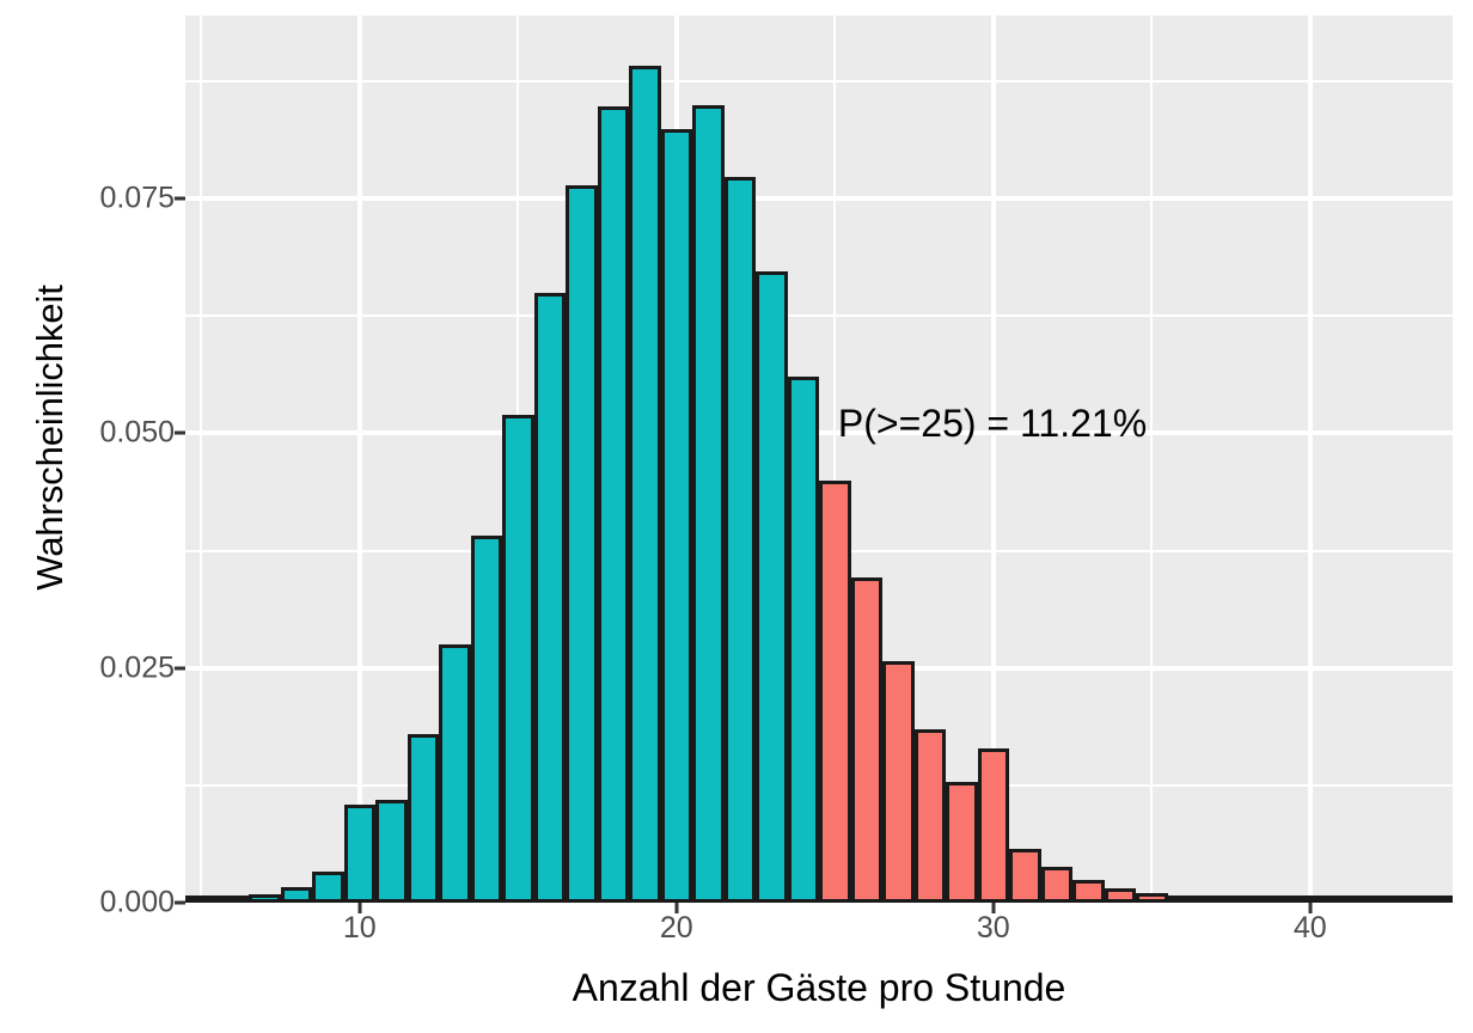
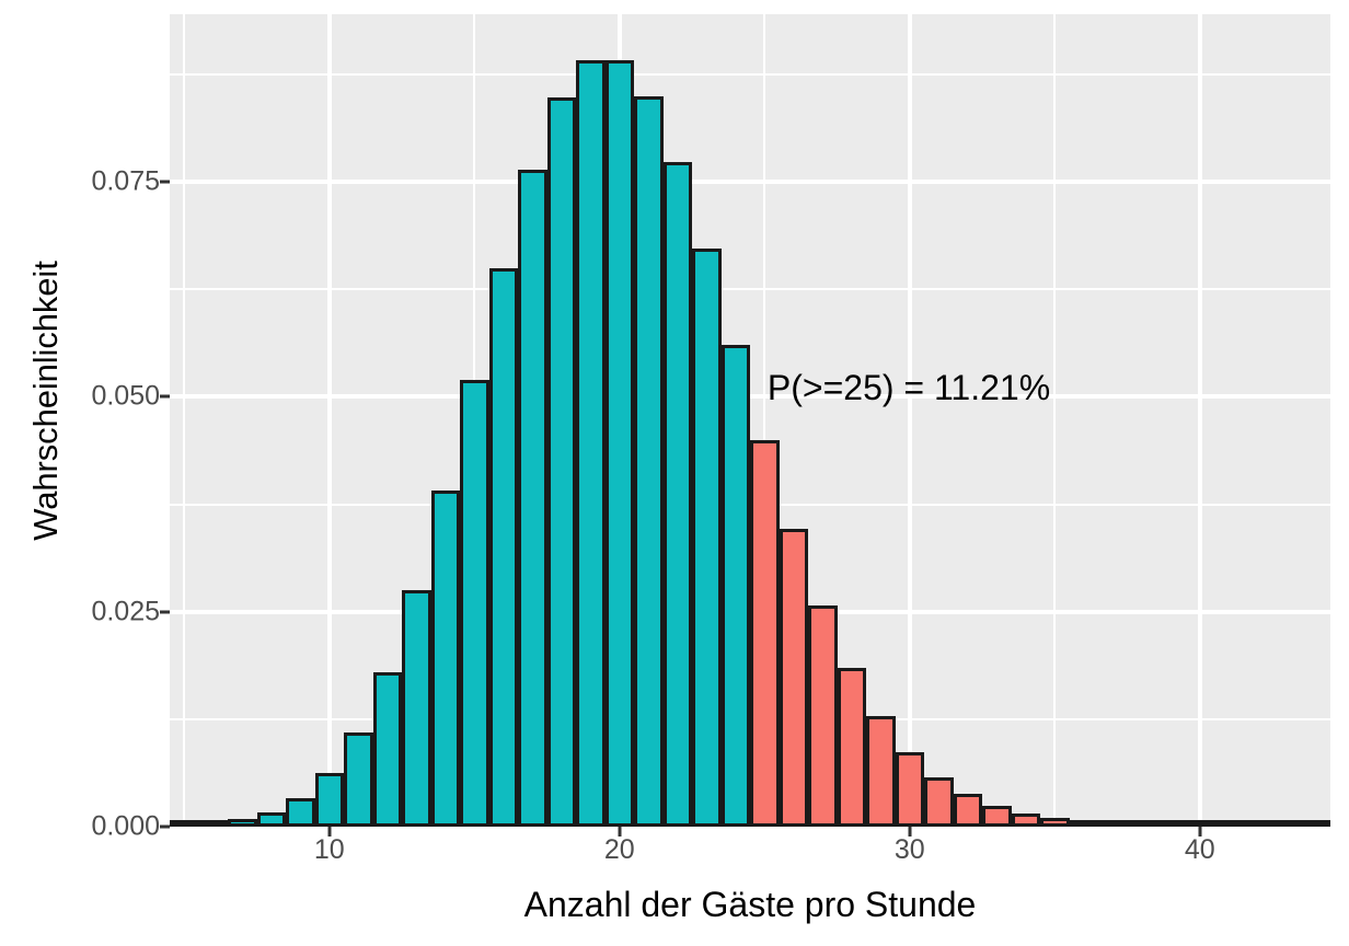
10: 0.010 -> 0.006
20: 0.082 -> 0.089
30: 0.016 -> 0.008
